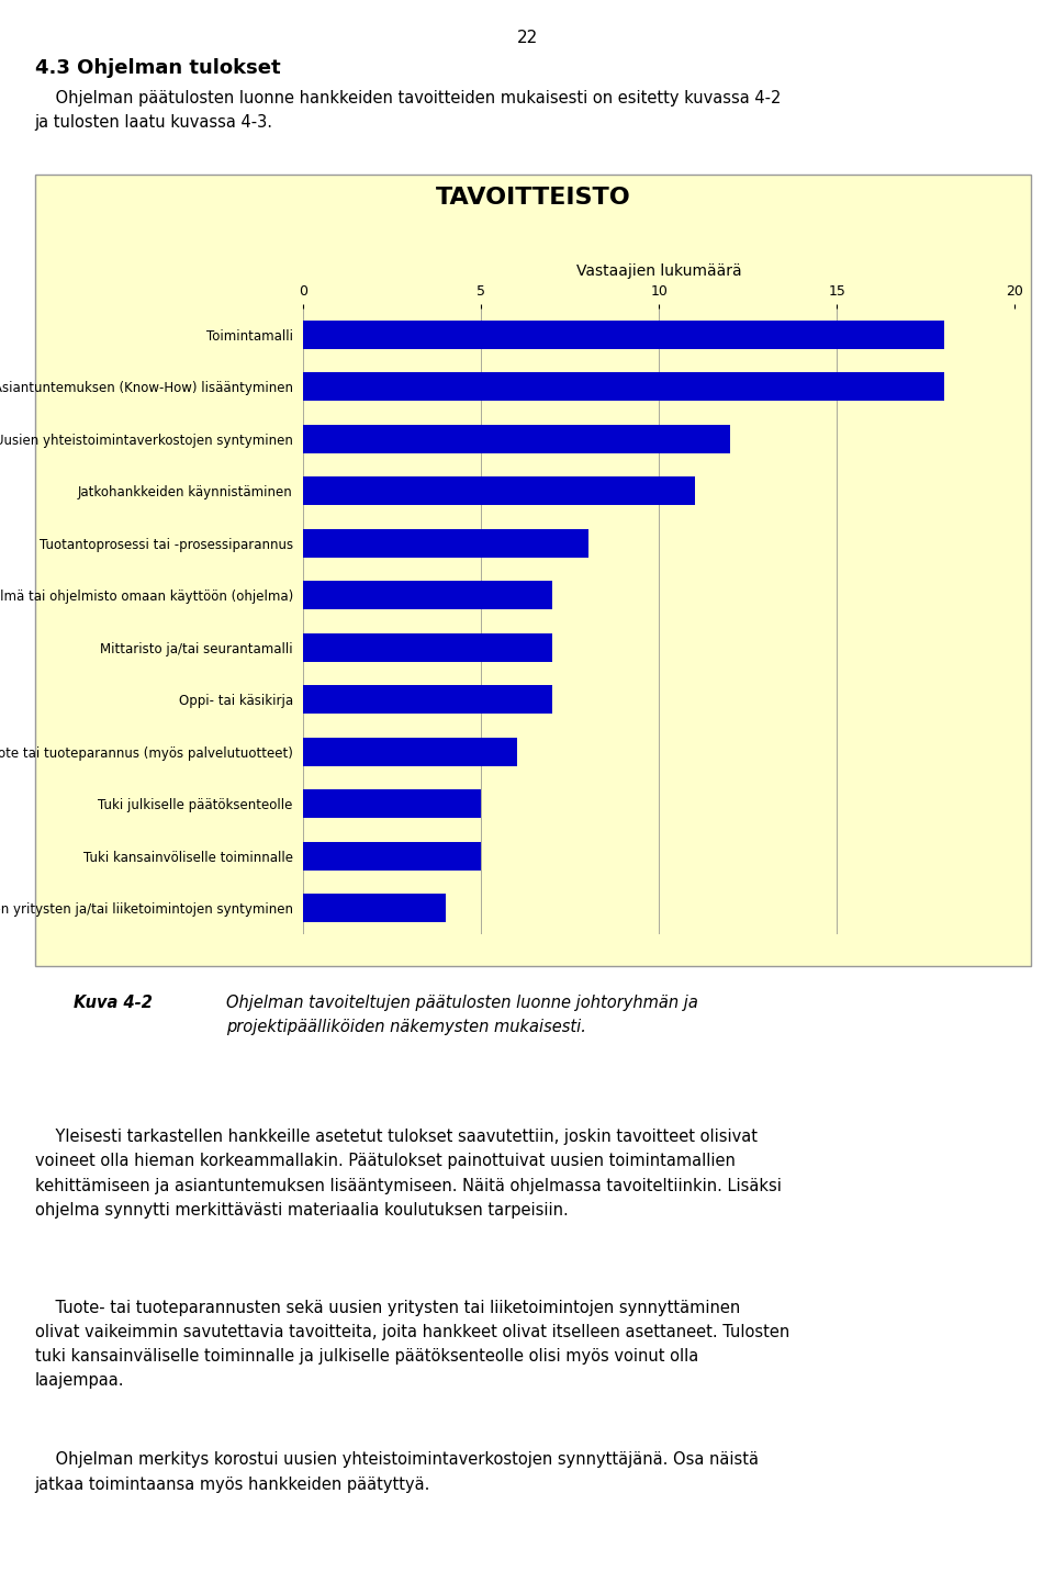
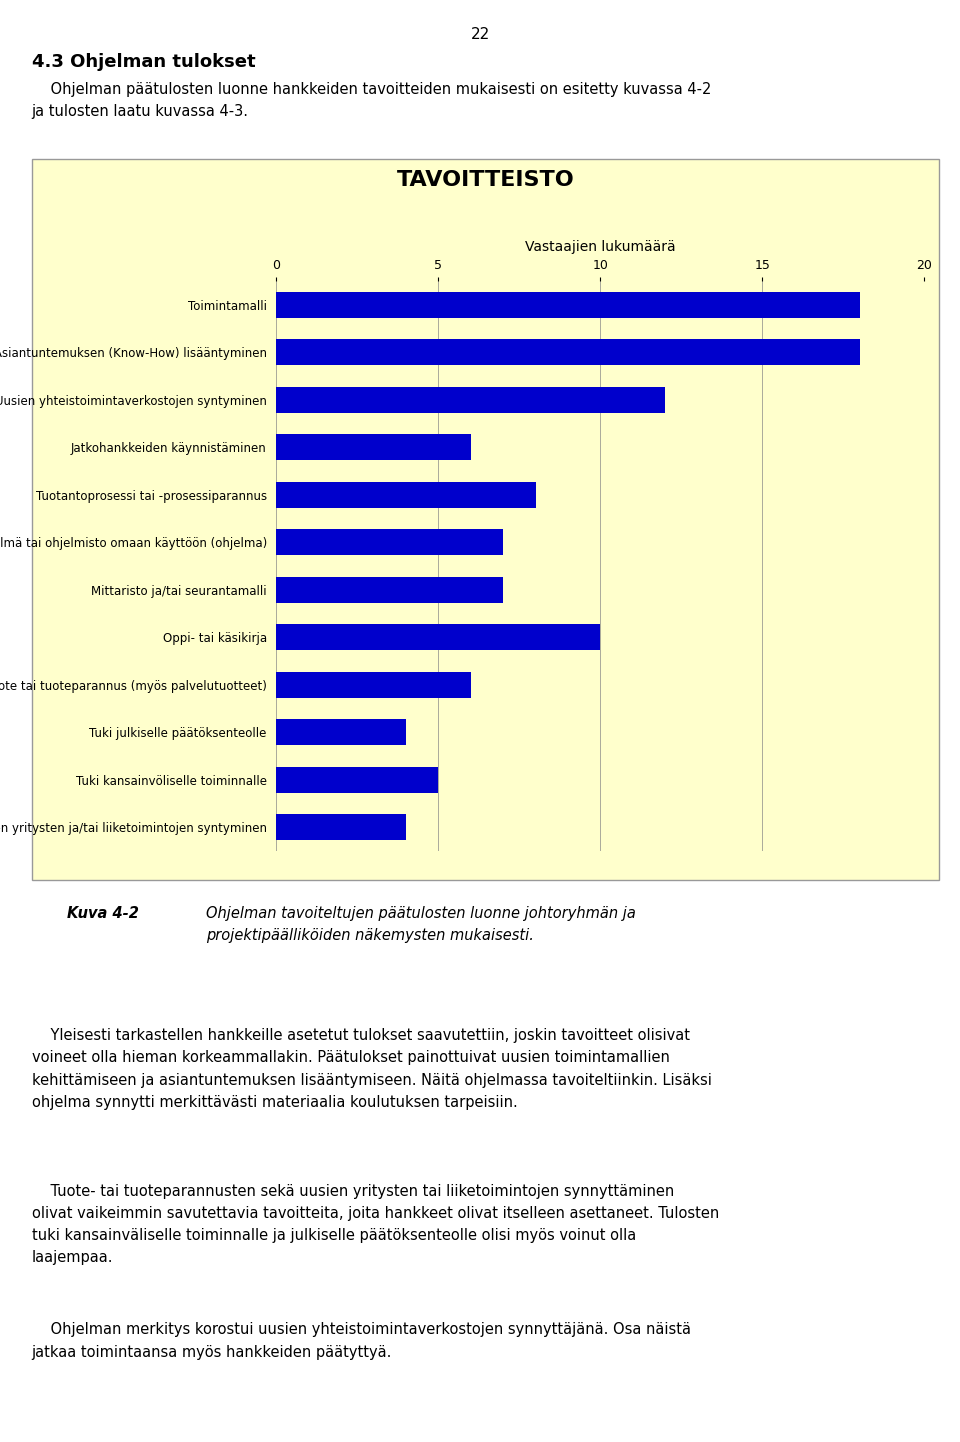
Jatkohankkeiden käynnistäminen: 11 -> 6
Oppi- tai käsikirja: 7 -> 10
Tuki julkiselle päätöksenteolle: 5 -> 4
